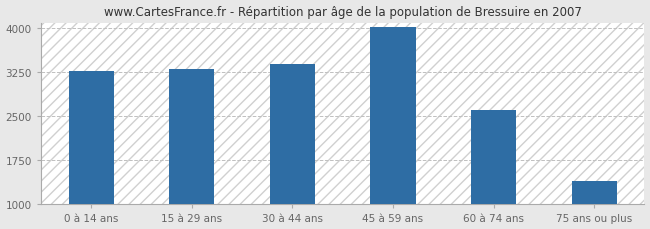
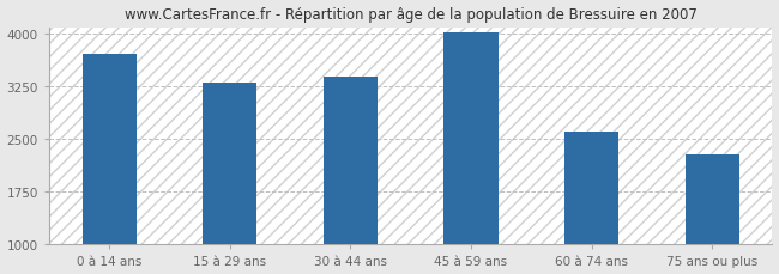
0 à 14 ans: 3270 -> 3700
75 ans ou plus: 1390 -> 2280
